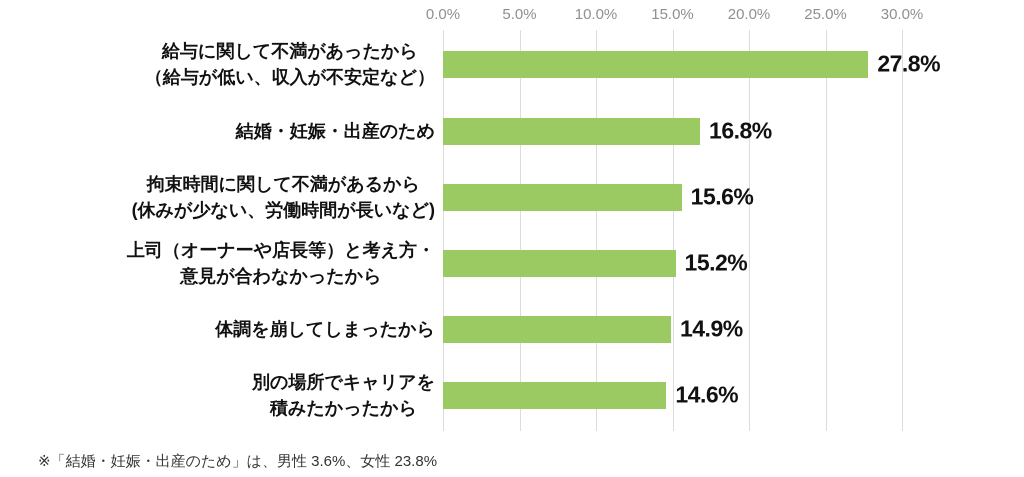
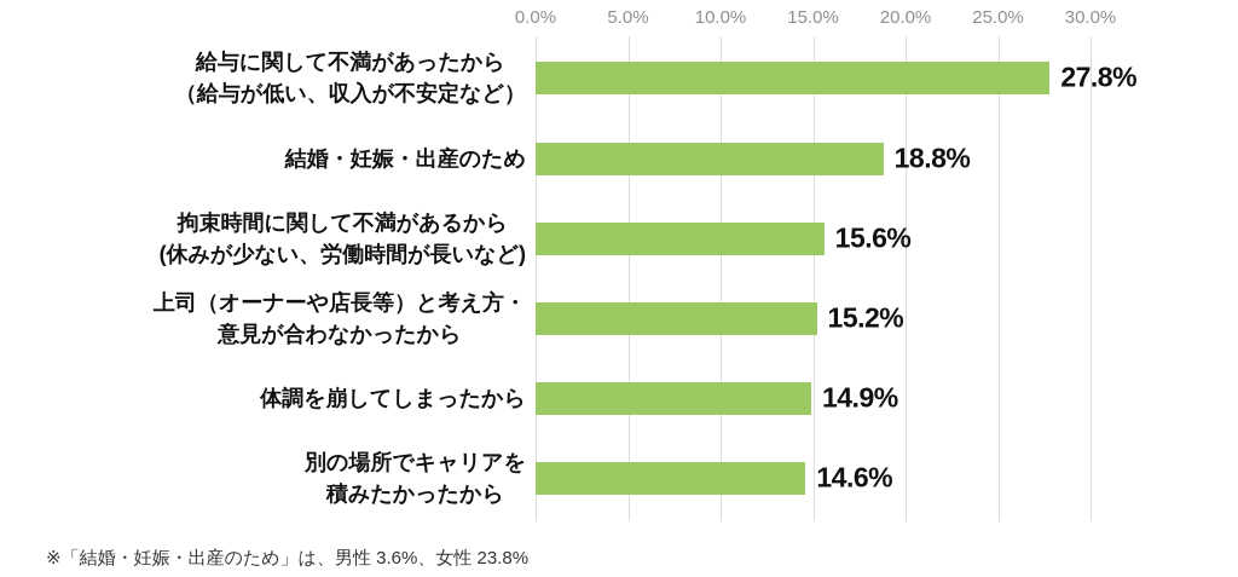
結婚・妊娠・出産のため: 16.8% -> 18.8%
